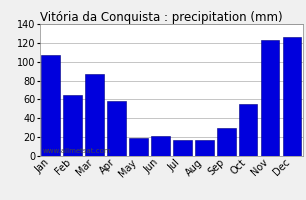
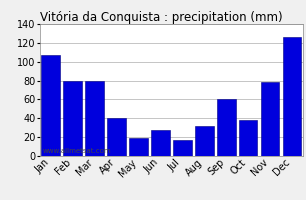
Feb: 65 -> 80
Mar: 87 -> 80
Apr: 58 -> 40
Jun: 21 -> 28
Aug: 17 -> 32
Sep: 30 -> 60
Oct: 55 -> 38
Nov: 123 -> 78
